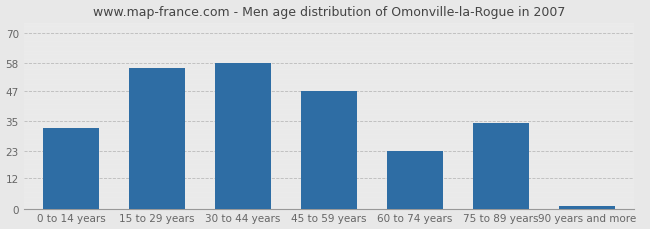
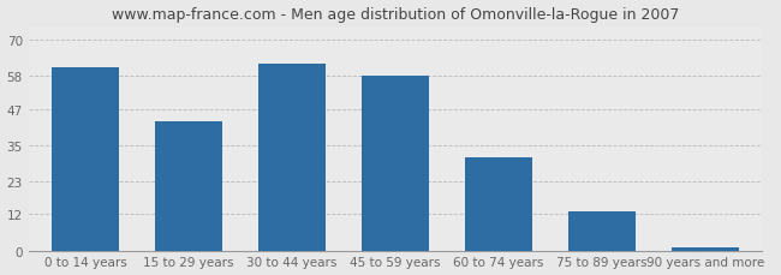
0 to 14 years: 32 -> 61
15 to 29 years: 56 -> 43
30 to 44 years: 58 -> 62
45 to 59 years: 47 -> 58
60 to 74 years: 23 -> 31
75 to 89 years: 34 -> 13
